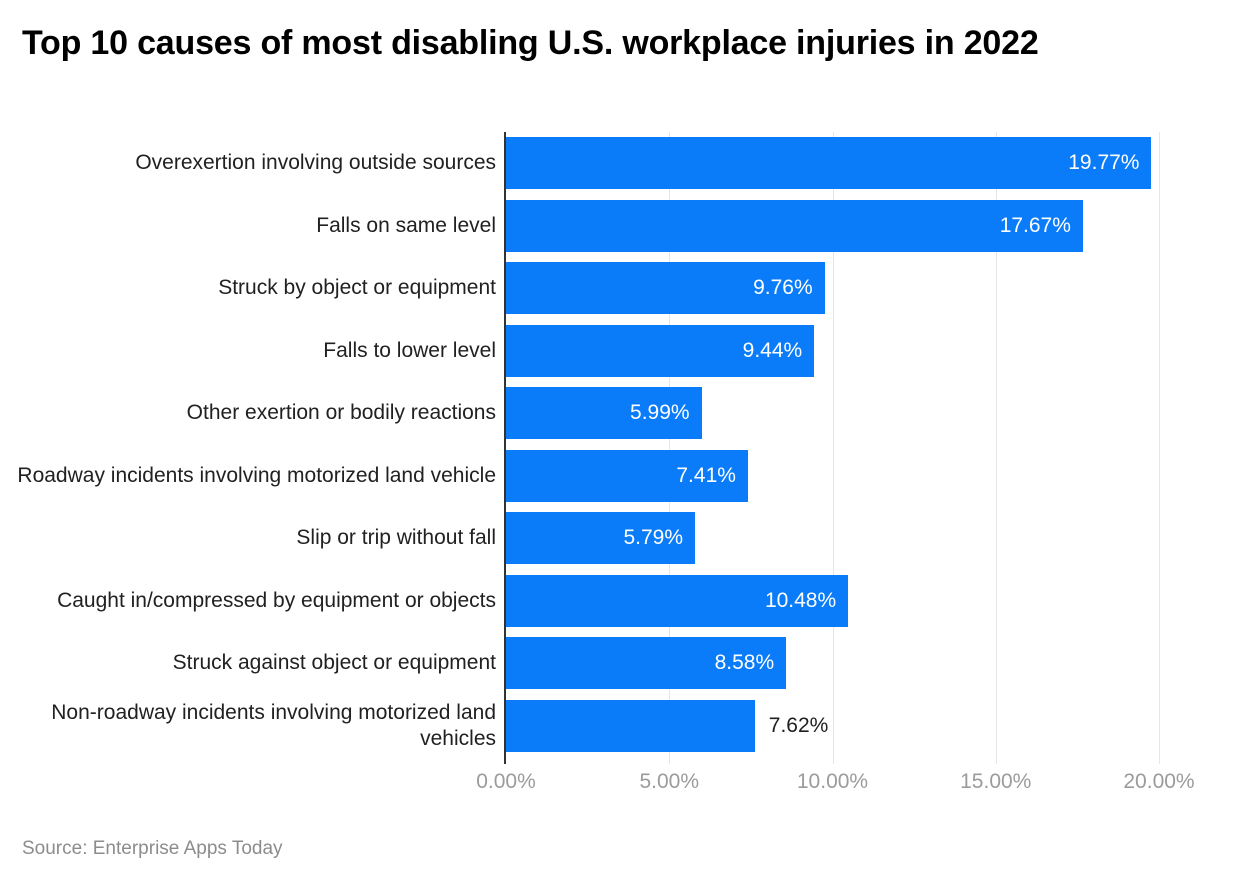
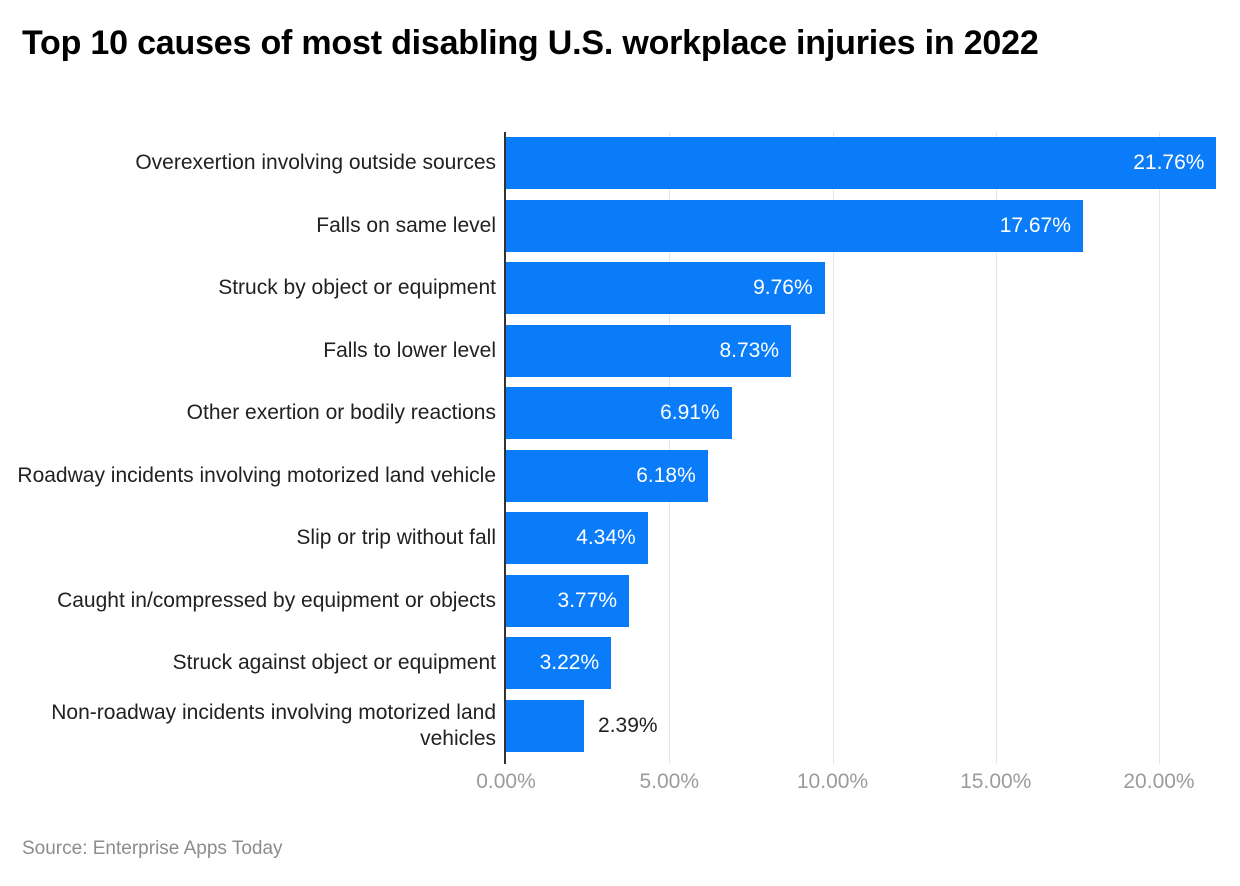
Overexertion involving outside sources: 19.77% -> 21.76%
Falls to lower level: 9.44% -> 8.73%
Other exertion or bodily reactions: 5.99% -> 6.91%
Roadway incidents involving motorized land vehicle: 7.41% -> 6.18%
Slip or trip without fall: 5.79% -> 4.34%
Caught in/compressed by equipment or objects: 10.48% -> 3.77%
Struck against object or equipment: 8.58% -> 3.22%
Non-roadway incidents involving motorized land vehicles: 7.62% -> 2.39%
